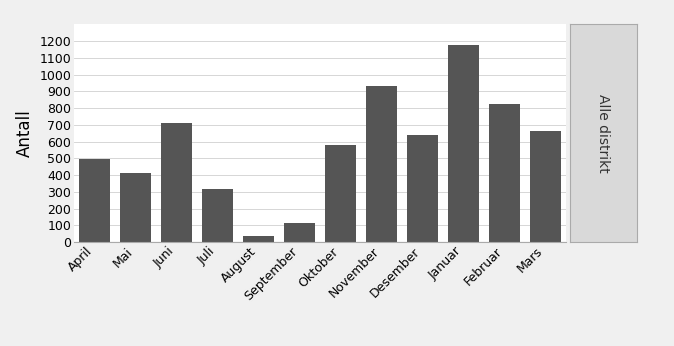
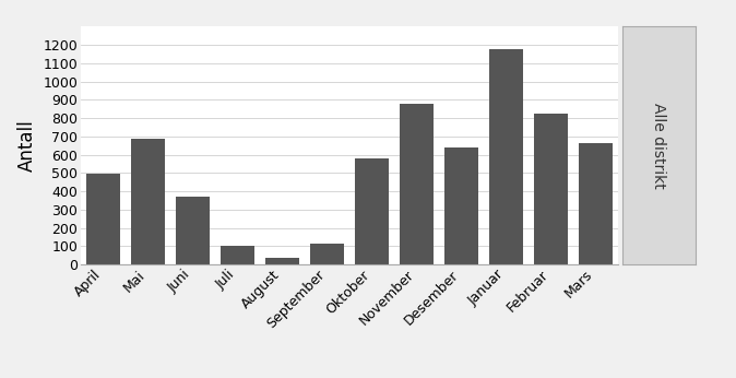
Mai: 410 -> 680
Juni: 710 -> 370
Juli: 320 -> 100
November: 930 -> 880
